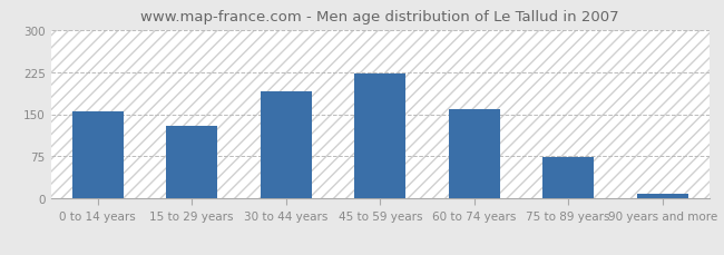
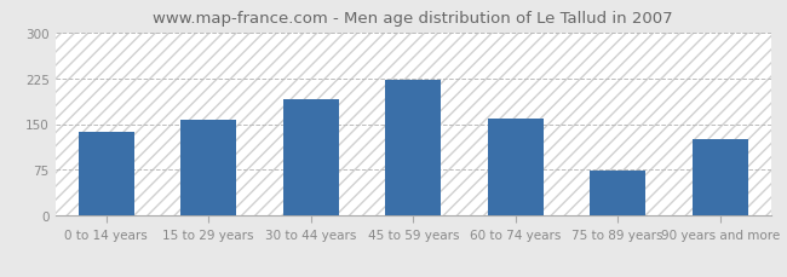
0 to 14 years: 155 -> 138
15 to 29 years: 130 -> 156
90 years and more: 8 -> 126
